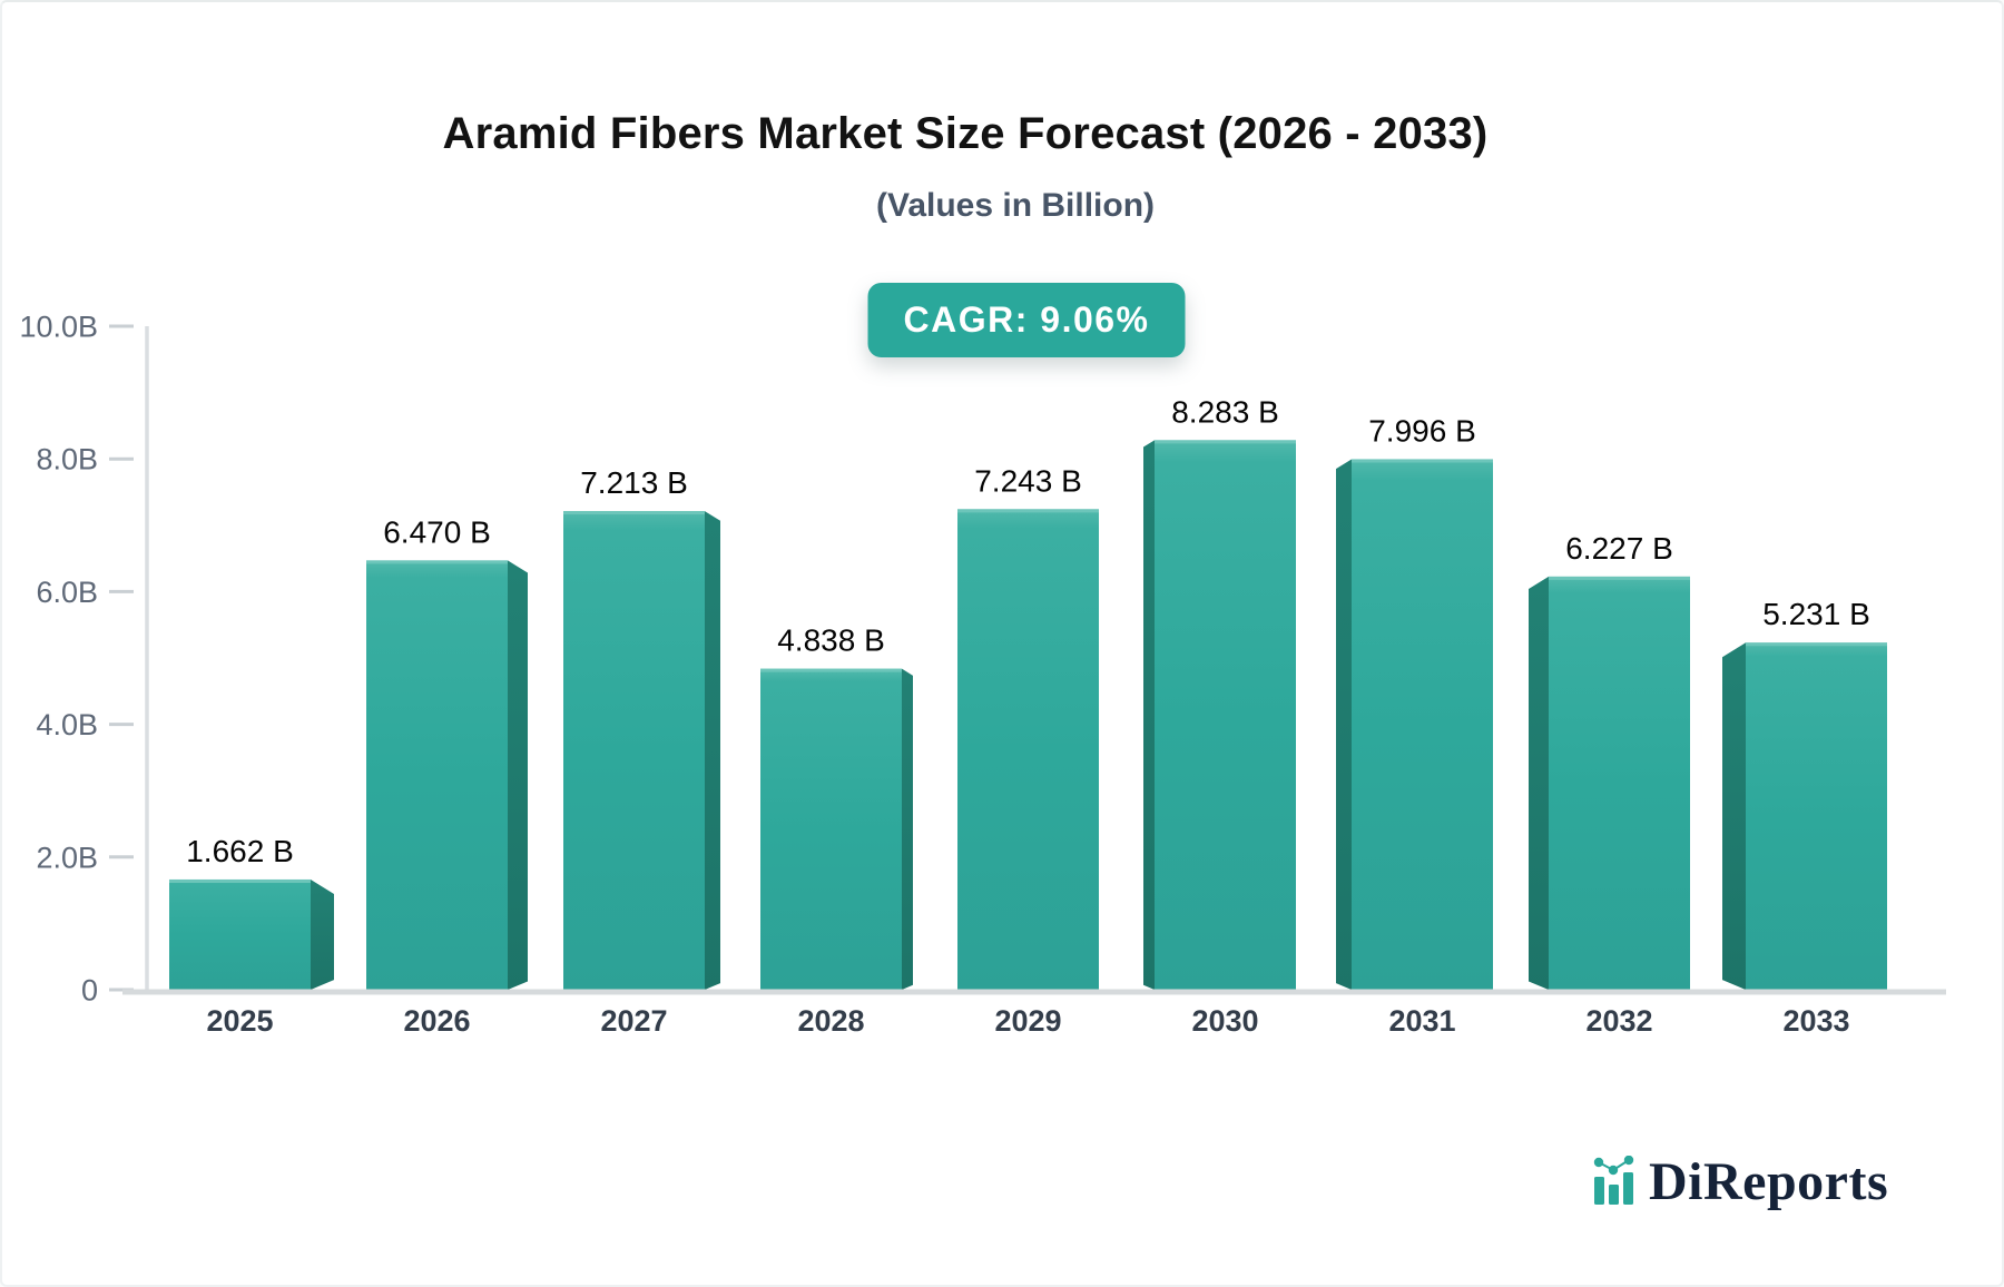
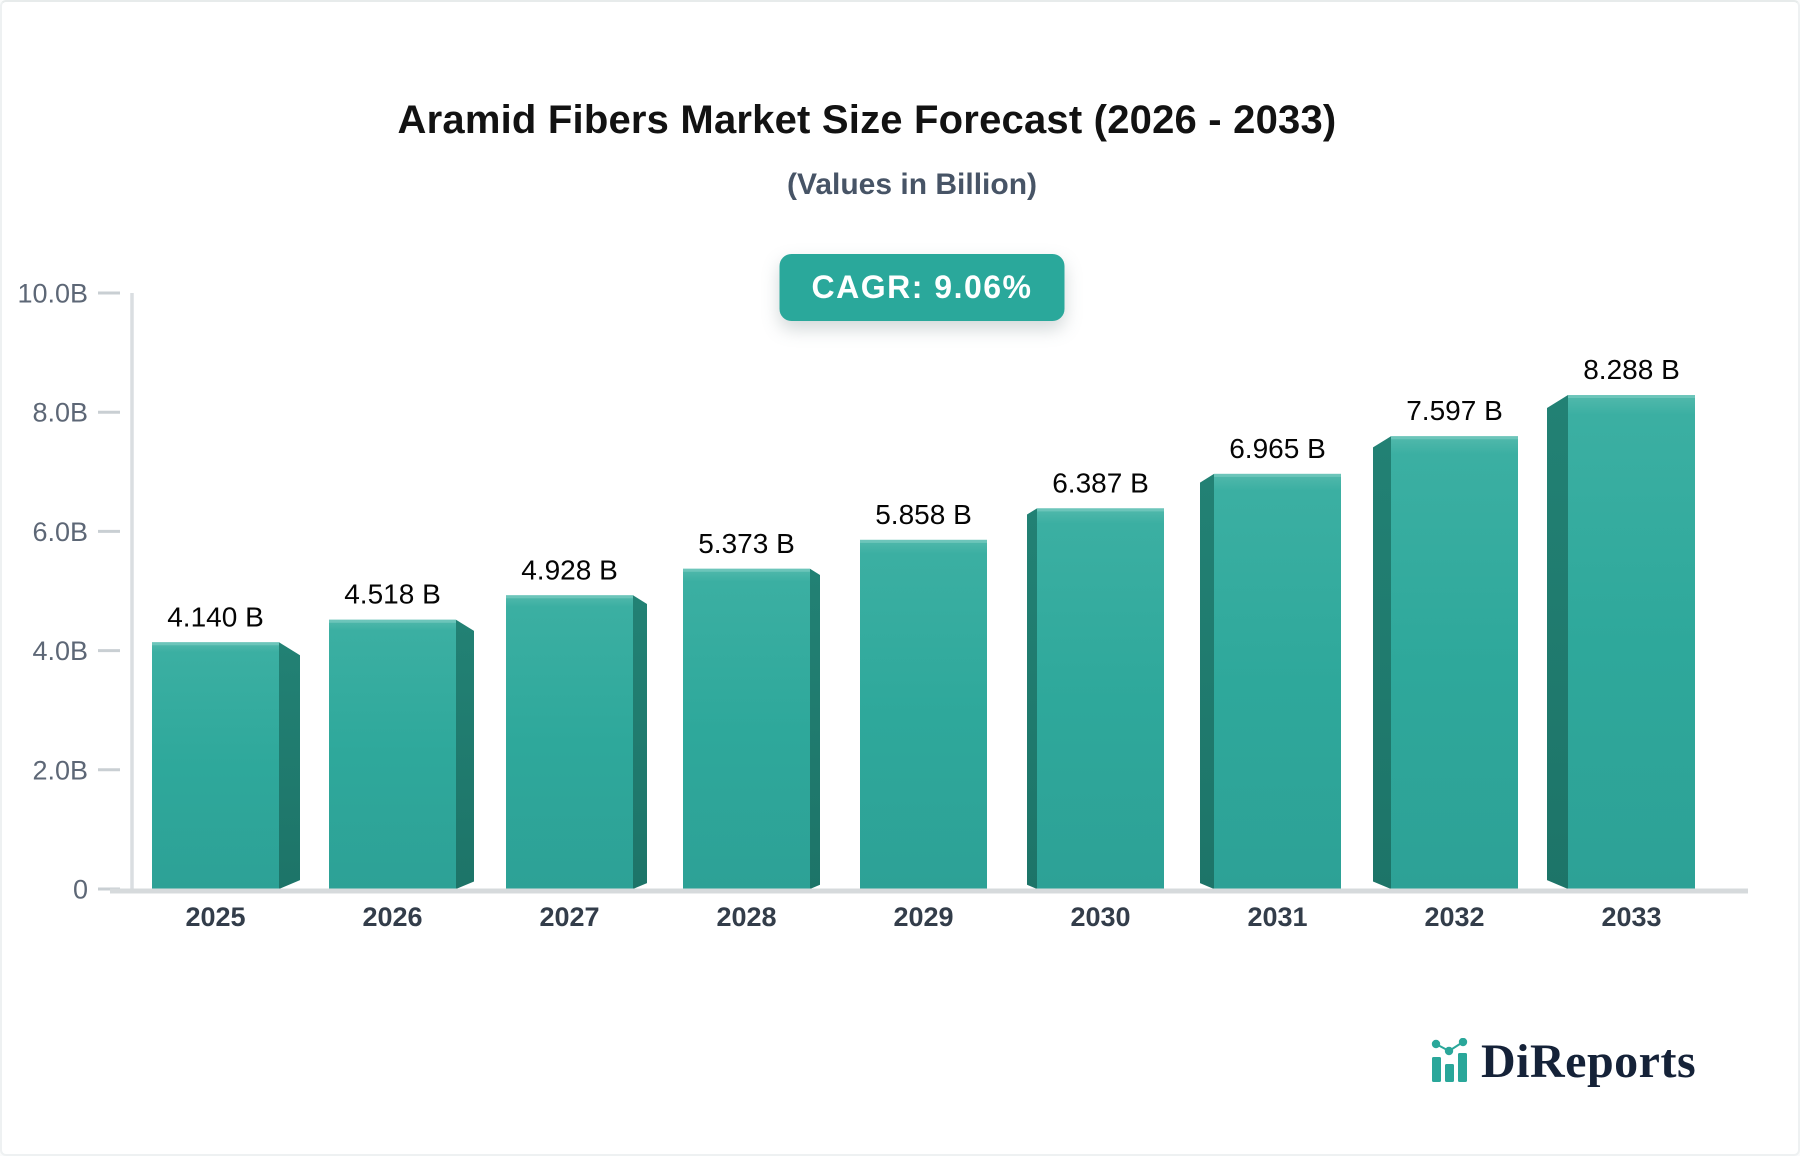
2025: 1.662 -> 4.140
2026: 6.470 -> 4.518
2027: 7.213 -> 4.928
2028: 4.838 -> 5.373
2029: 7.243 -> 5.858
2030: 8.283 -> 6.387
2031: 7.996 -> 6.965
2032: 6.227 -> 7.597
2033: 5.231 -> 8.288
